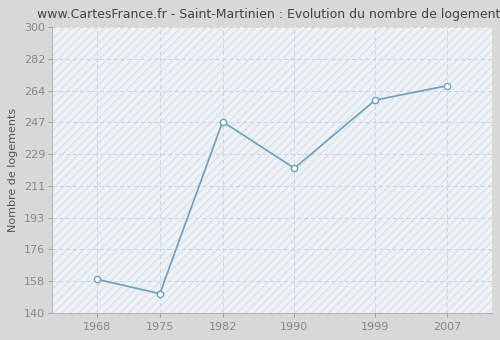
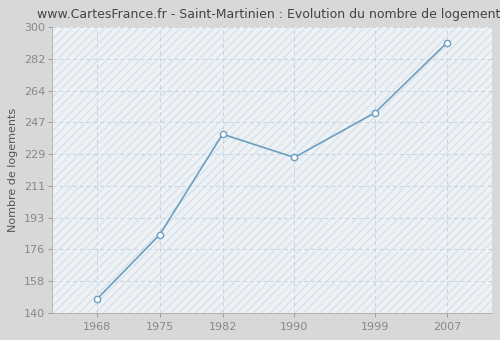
1968: 159 -> 148
1975: 151 -> 184
1982: 247 -> 240
1990: 221 -> 227
1999: 259 -> 252
2007: 267 -> 291
